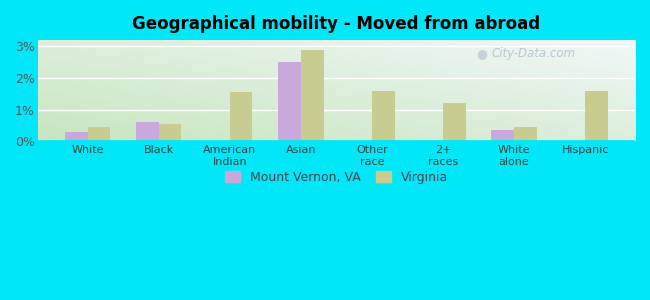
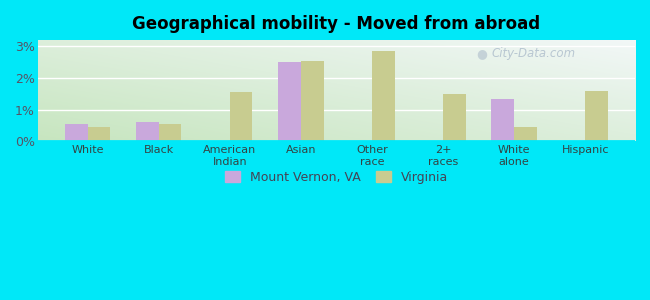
Mount Vernon, VA/White: 0.30% -> 0.55%
Virginia/Asian: 2.90% -> 2.55%
Virginia/Other race: 1.60% -> 2.85%
Virginia/2+ races: 1.20% -> 1.50%
Mount Vernon, VA/White alone: 0.35% -> 1.35%
